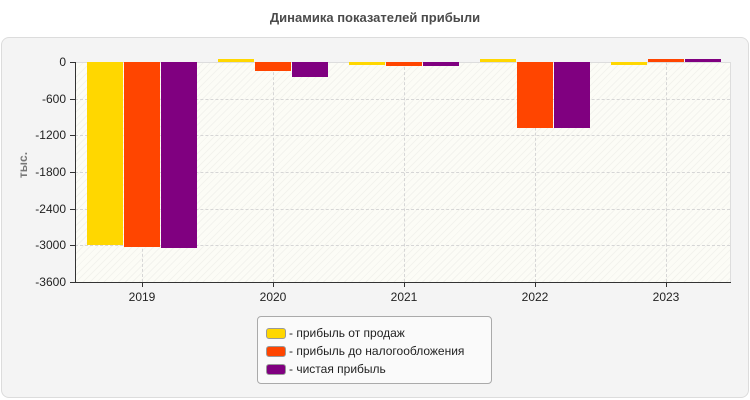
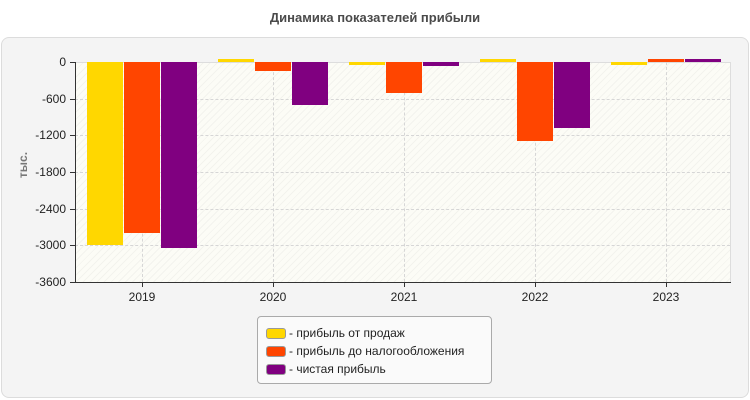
- прибыль до налогообложения/2019: -3000 -> -2800
- чистая прибыль/2020: -200 -> -700
- прибыль до налогообложения/2021: -100 -> -500
- прибыль до налогообложения/2022: -1100 -> -1300
